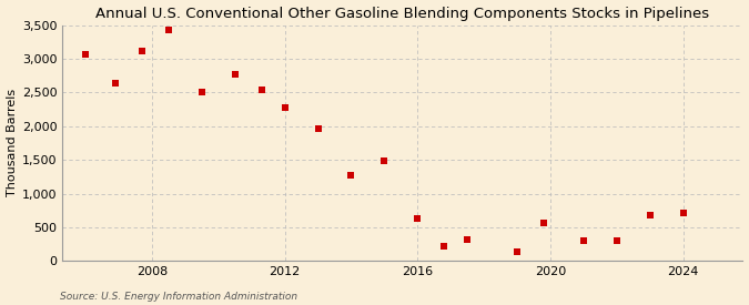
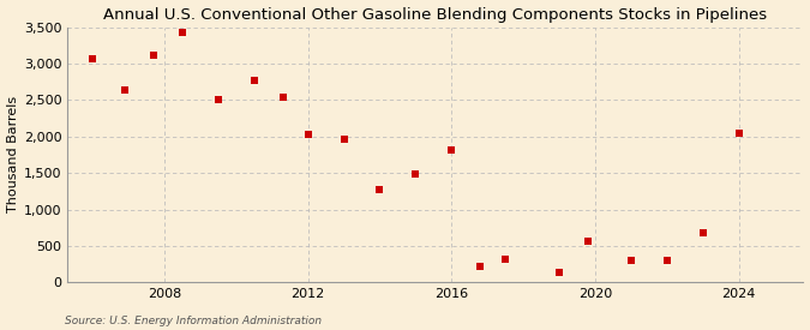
2012: 2,270 -> 2,020
2016: 630 -> 1,820
2024: 720 -> 2,040
